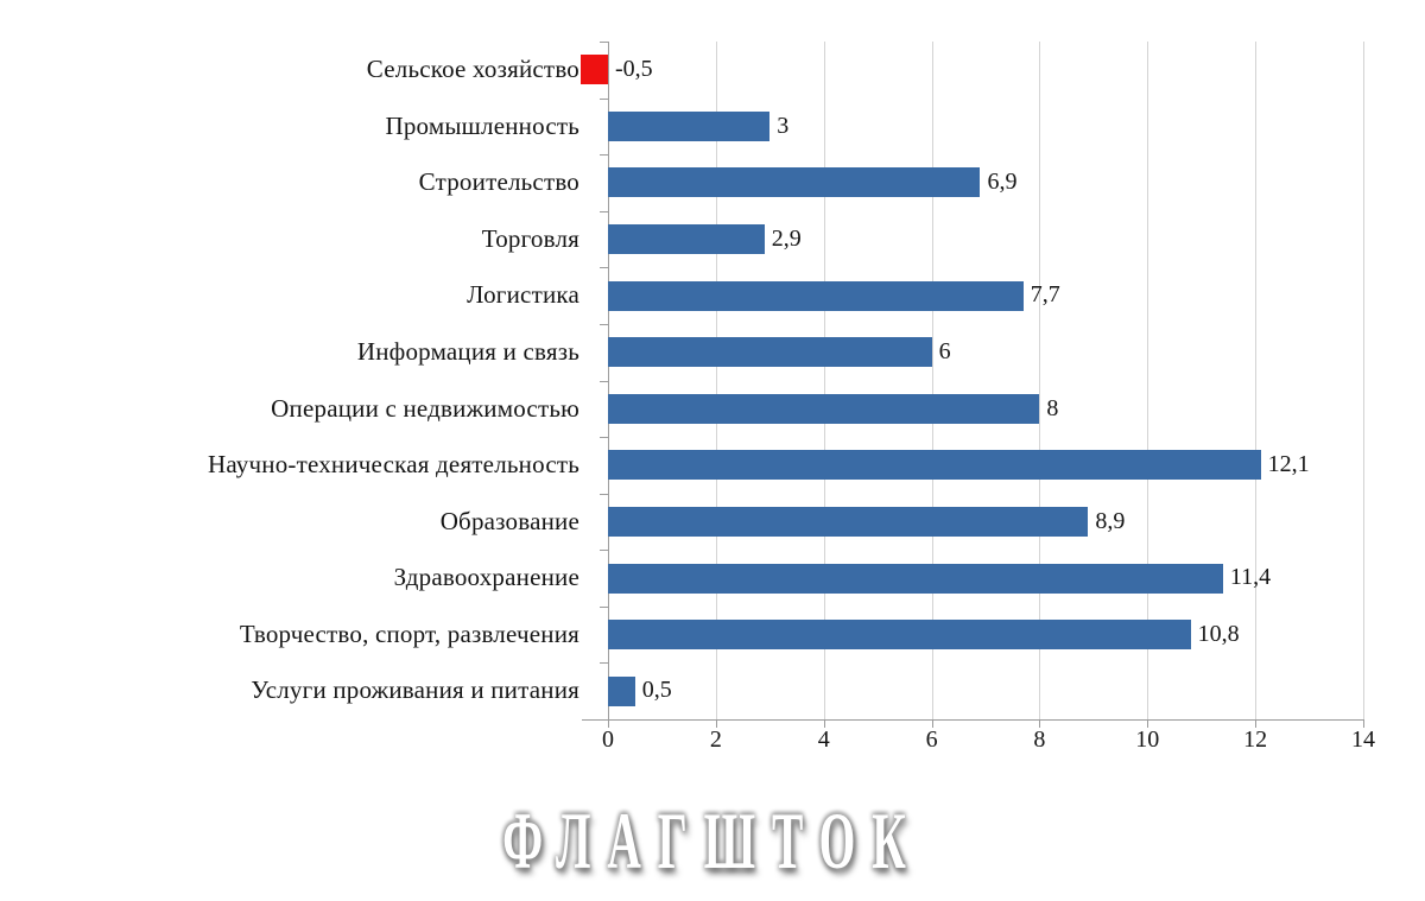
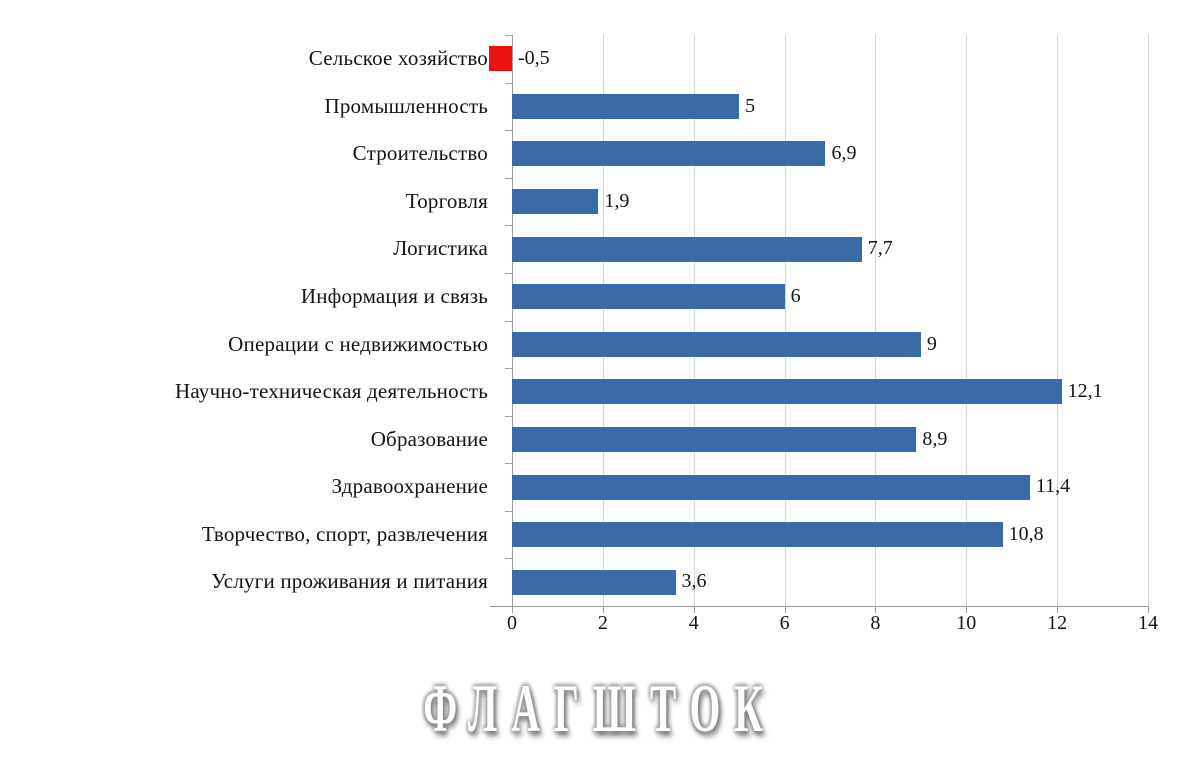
Промышленность: 3 -> 5
Торговля: 2,9 -> 1,9
Операции с недвижимостью: 8 -> 9
Услуги проживания и питания: 0,5 -> 3,6
